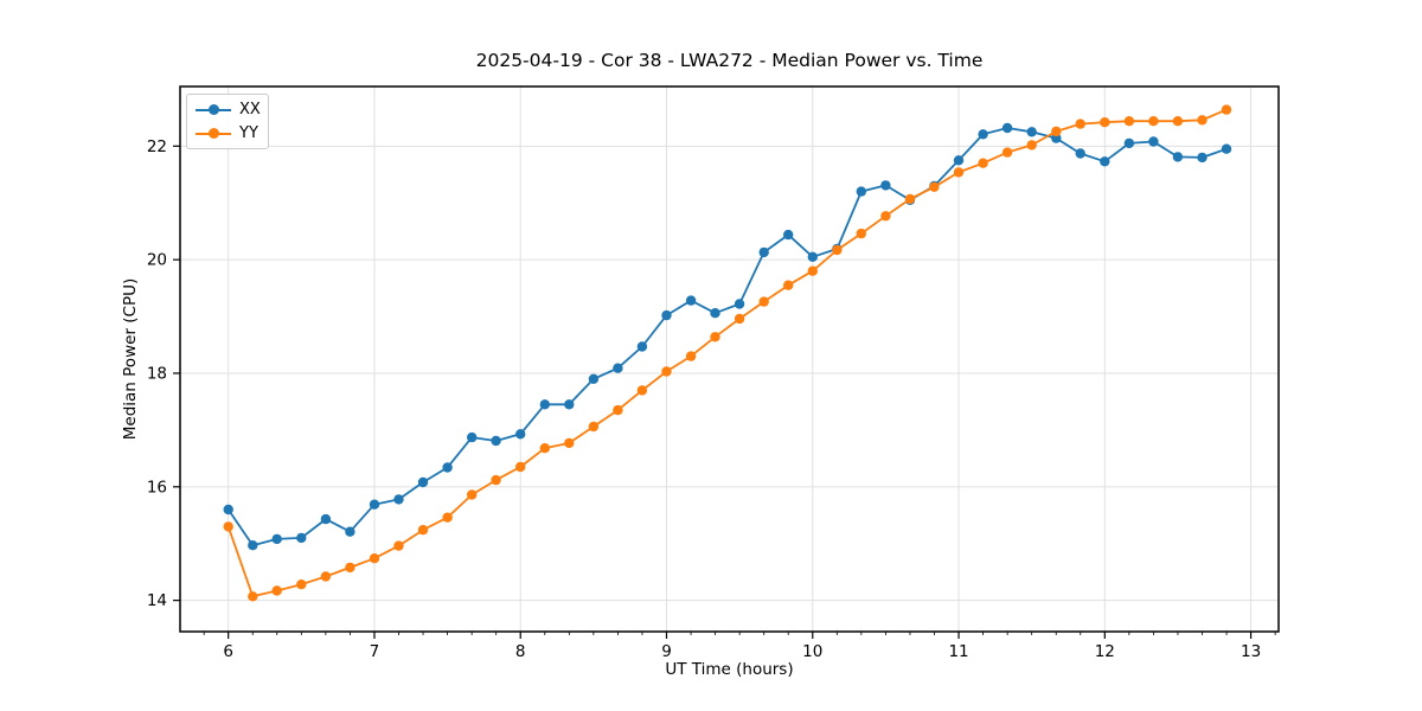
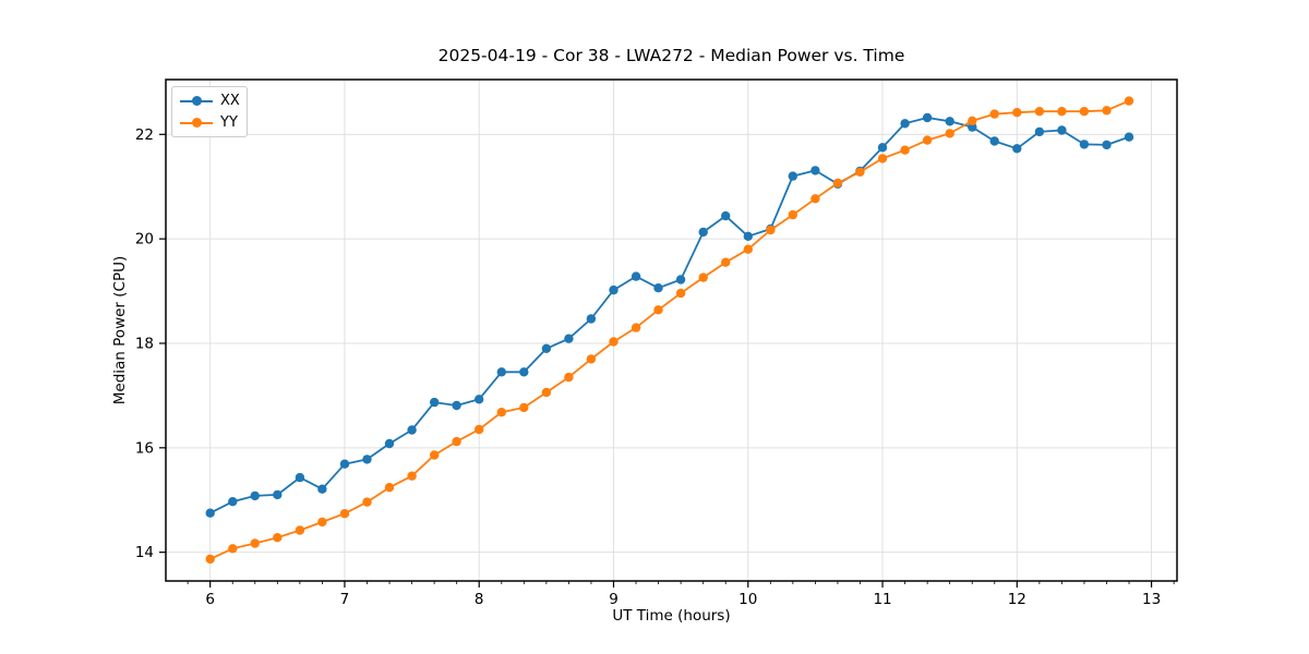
XX/6: 15.6 -> 14.8
YY/6: 15.3 -> 13.9
